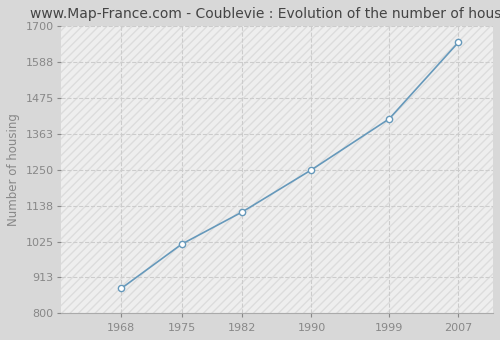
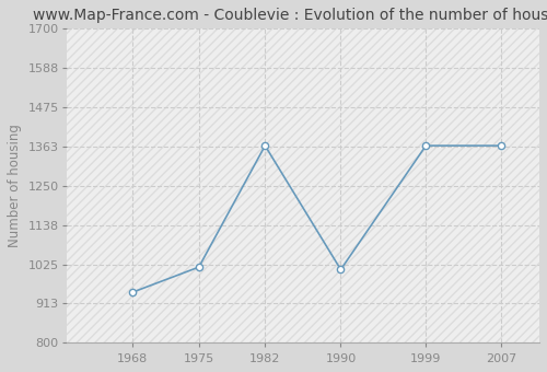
1968: 878 -> 945
1982: 1118 -> 1365
1990: 1250 -> 1010
1999: 1410 -> 1365
2007: 1650 -> 1365
